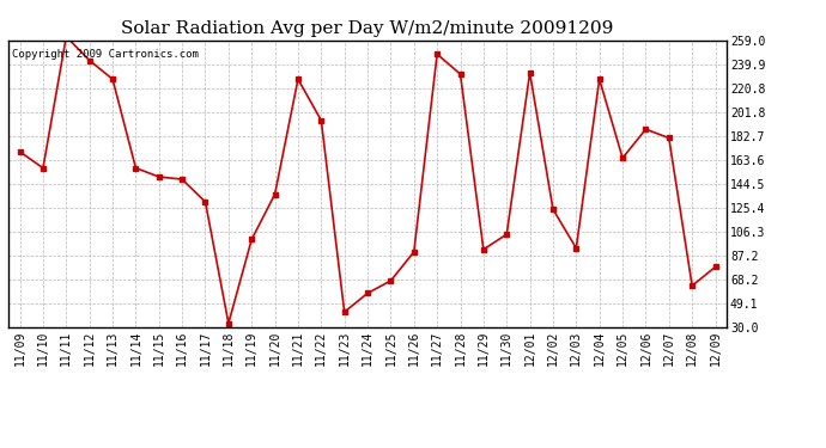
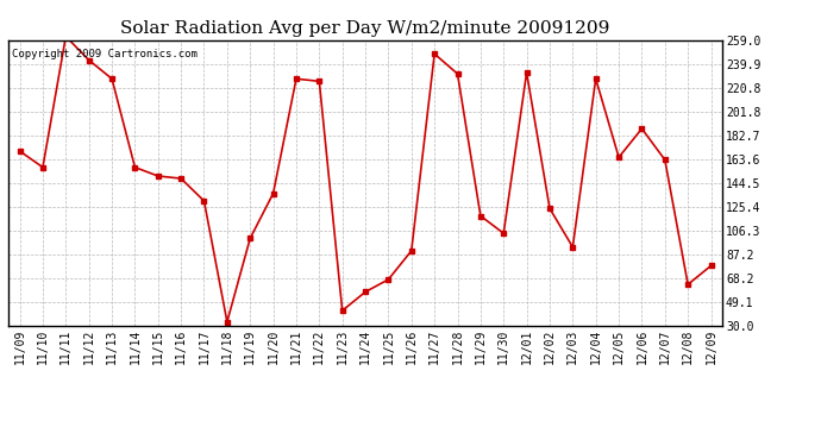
11/22: 195 -> 226
11/29: 92 -> 118
12/07: 181 -> 163
